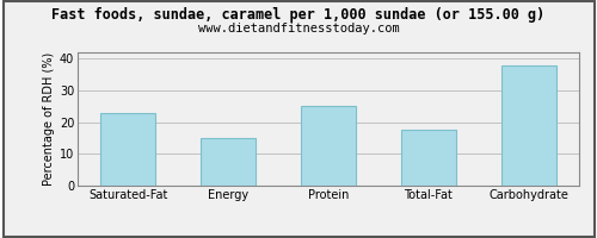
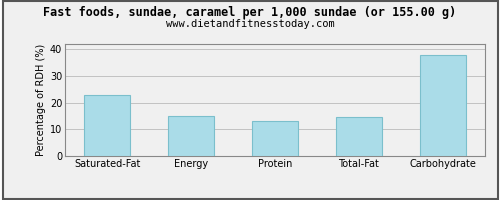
Protein: 25.0 -> 13.0
Total-Fat: 17.5 -> 14.5
